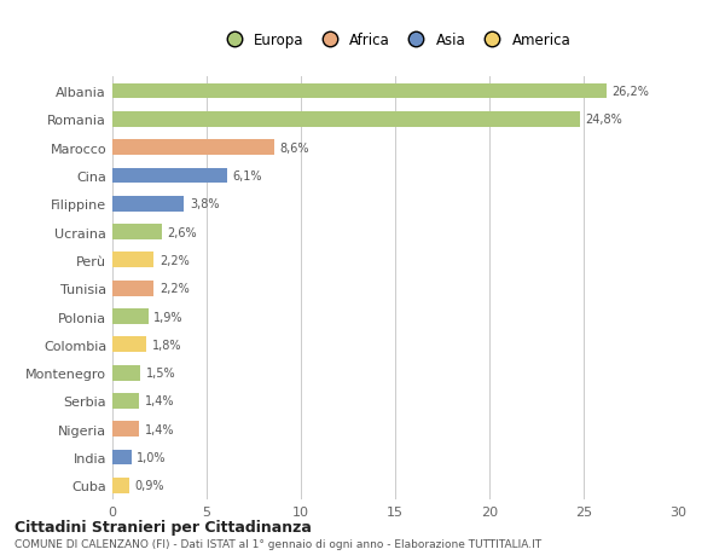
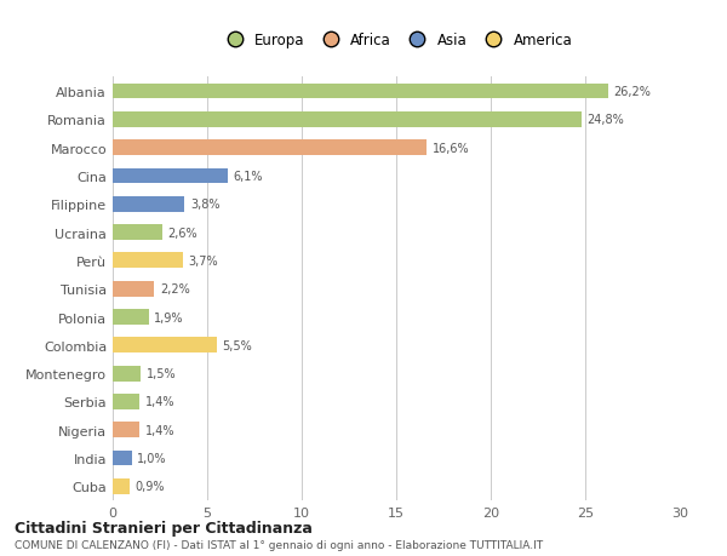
Marocco: 8,6% -> 16,6%
Perù: 2,2% -> 3,7%
Colombia: 1,8% -> 5,5%
